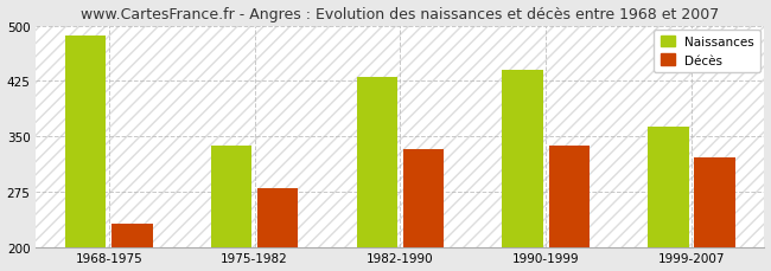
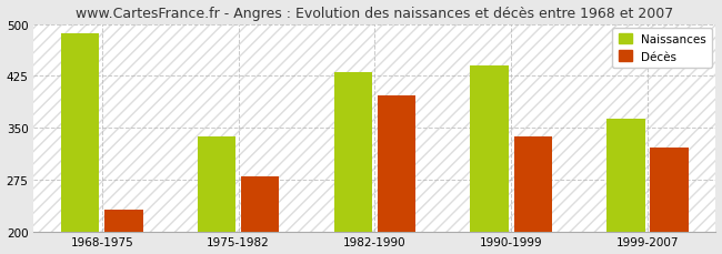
Décès/1982-1990: 333 -> 396
